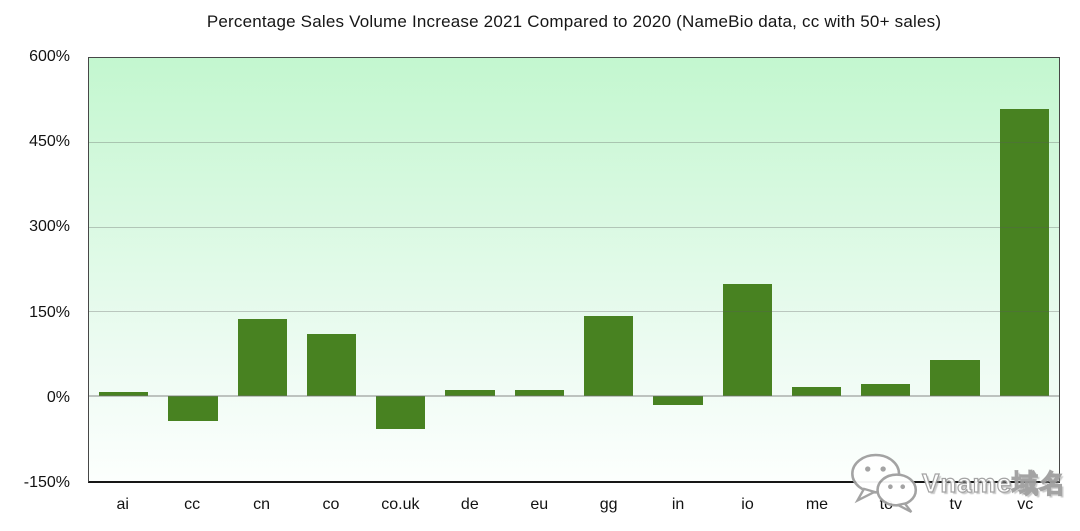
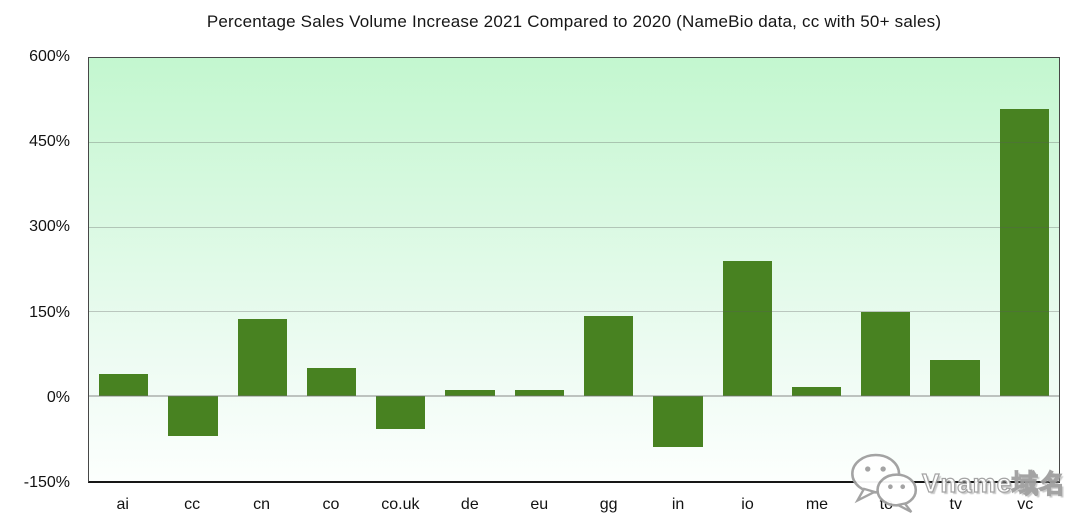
ai: 10% -> 40%
cc: -40% -> -70%
co: 110% -> 50%
in: -20% -> -90%
io: 200% -> 240%
to: 20% -> 150%
